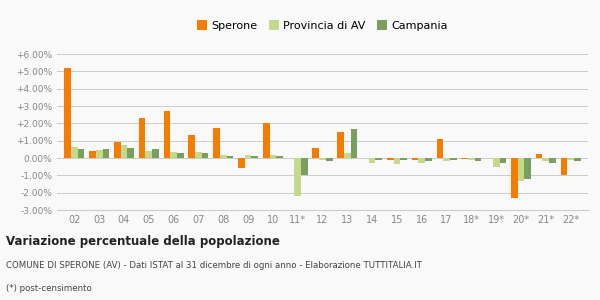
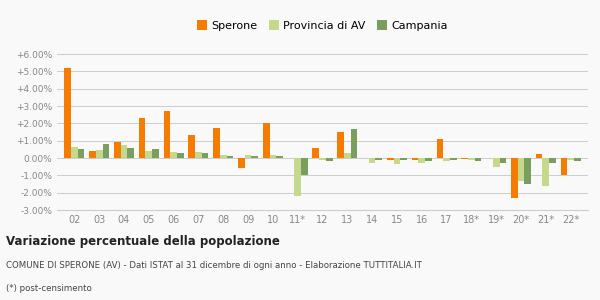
Campania/03: 0.5% -> 0.8%
Campania/20*: -1.2% -> -1.5%
Provincia di AV/21*: -0.2% -> -1.6%
